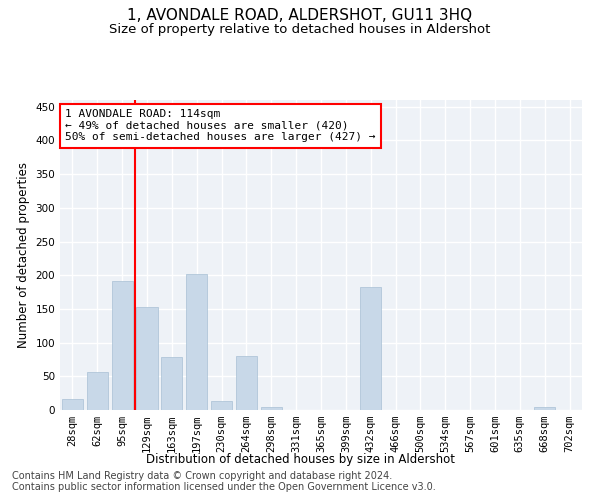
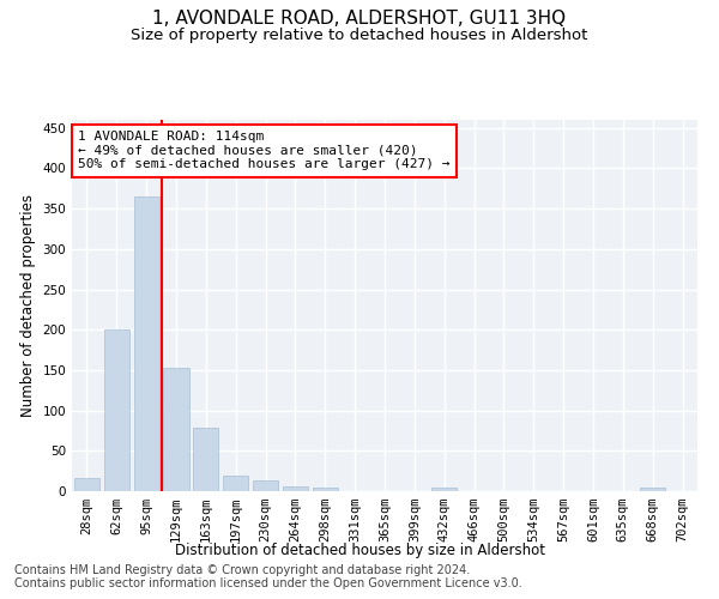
62sqm: 56 -> 201
95sqm: 192 -> 365
197sqm: 202 -> 20
264sqm: 80 -> 6
432sqm: 182 -> 4
